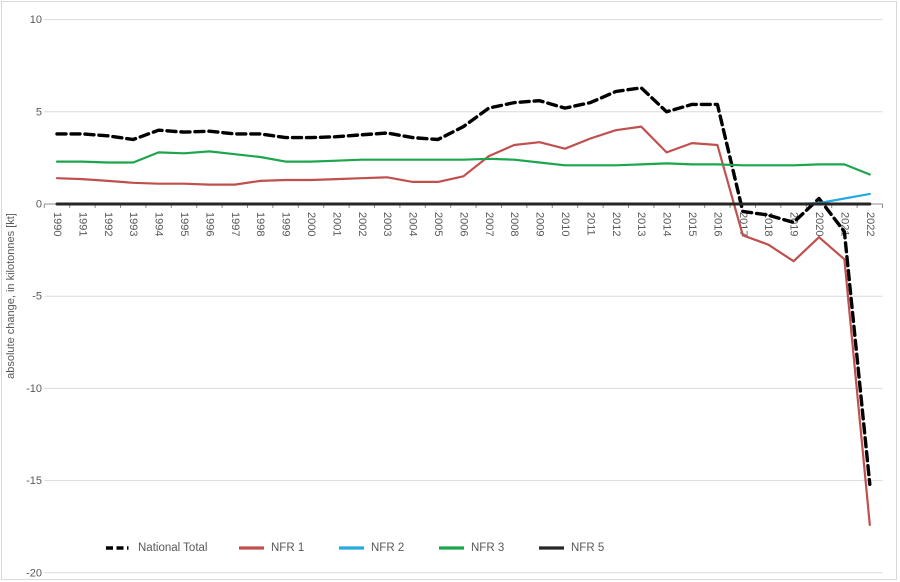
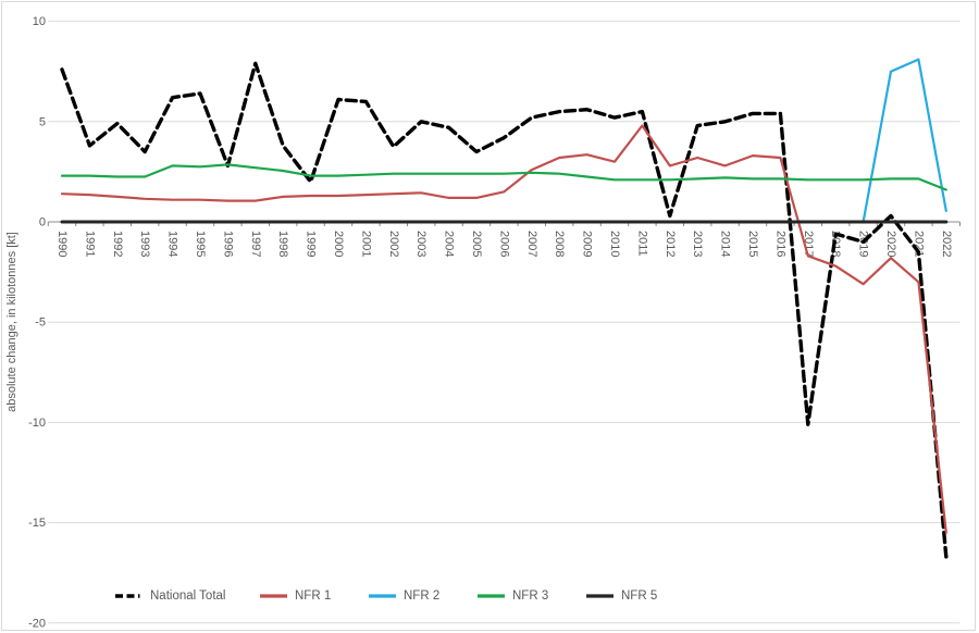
National Total/1990: 3.8 -> 7.6
National Total/1992: 3.7 -> 4.9
National Total/1994: 4.0 -> 6.2
National Total/1995: 3.9 -> 6.4
National Total/1996: 4.0 -> 2.8
National Total/1997: 3.8 -> 7.9
National Total/1999: 3.6 -> 2.0
National Total/2000: 3.6 -> 6.1
National Total/2001: 3.6 -> 6.0
National Total/2003: 3.9 -> 5.0
National Total/2004: 3.6 -> 4.7
NFR 1/2011: 3.5 -> 4.8
National Total/2012: 6.1 -> 0.3
NFR 1/2012: 4.0 -> 2.8
National Total/2013: 6.3 -> 4.8
NFR 1/2013: 4.2 -> 3.2
National Total/2017: -0.4 -> -10.1
NFR 2/2020: 0.1 -> 7.5
NFR 2/2021: 0.3 -> 8.1
National Total/2022: -15.2 -> -16.7
NFR 1/2022: -17.4 -> -15.5
